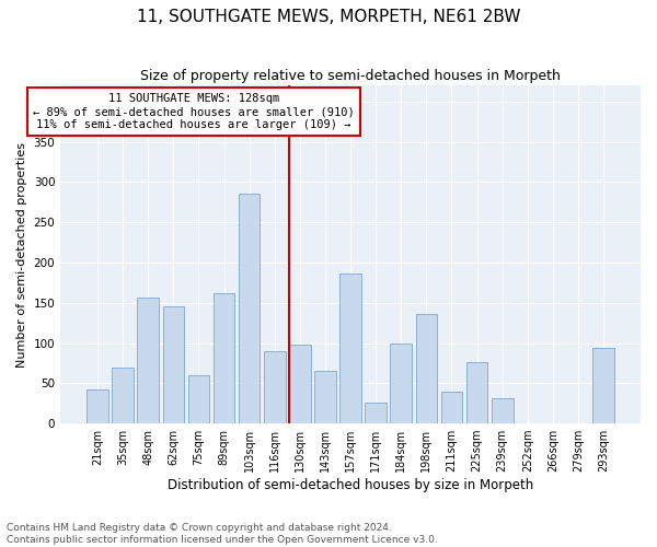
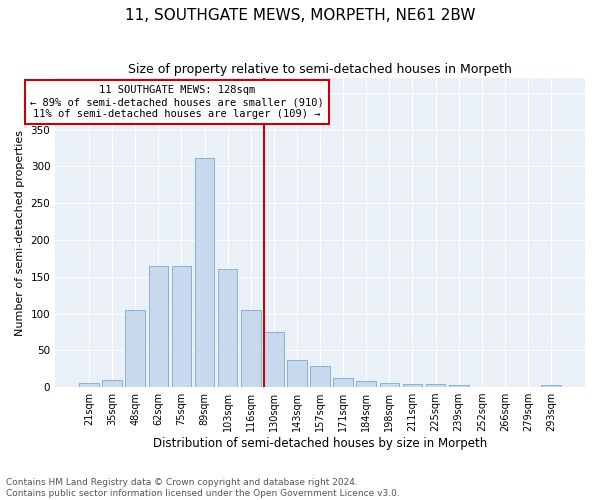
21sqm: 42 -> 5
35sqm: 70 -> 9
48sqm: 156 -> 105
62sqm: 146 -> 165
75sqm: 60 -> 165
89sqm: 162 -> 311
103sqm: 286 -> 160
116sqm: 90 -> 105
130sqm: 98 -> 75
143sqm: 66 -> 37
157sqm: 186 -> 28
171sqm: 26 -> 13
184sqm: 100 -> 8
198sqm: 136 -> 5
211sqm: 40 -> 4
225sqm: 76 -> 4
239sqm: 32 -> 3
293sqm: 94 -> 3
